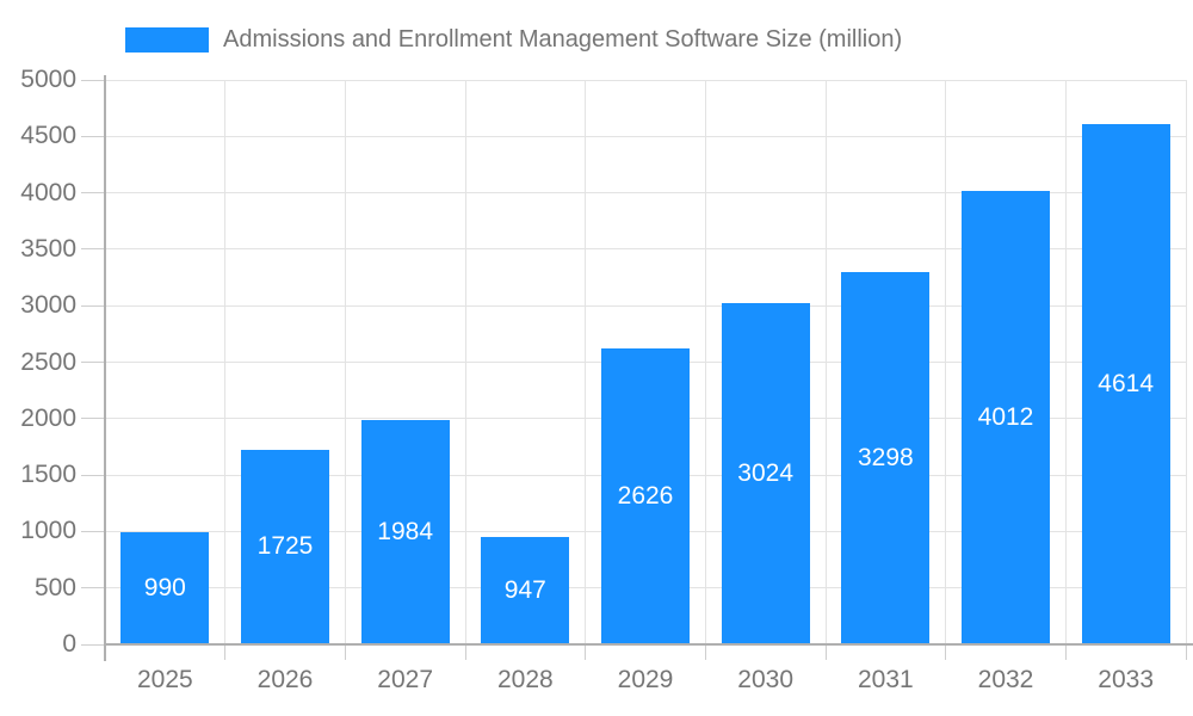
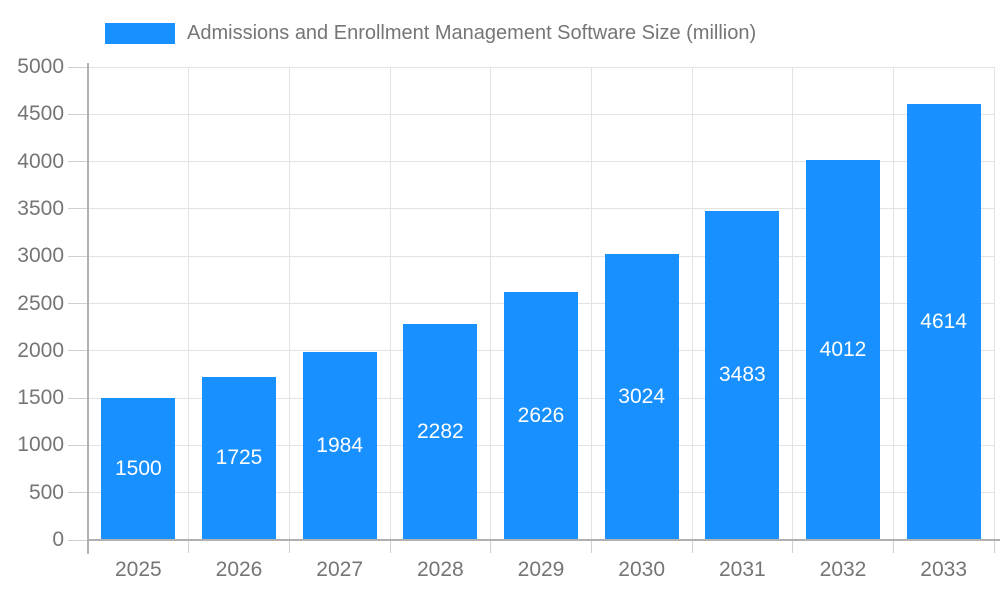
2025: 990 -> 1500
2028: 947 -> 2282
2031: 3298 -> 3483
